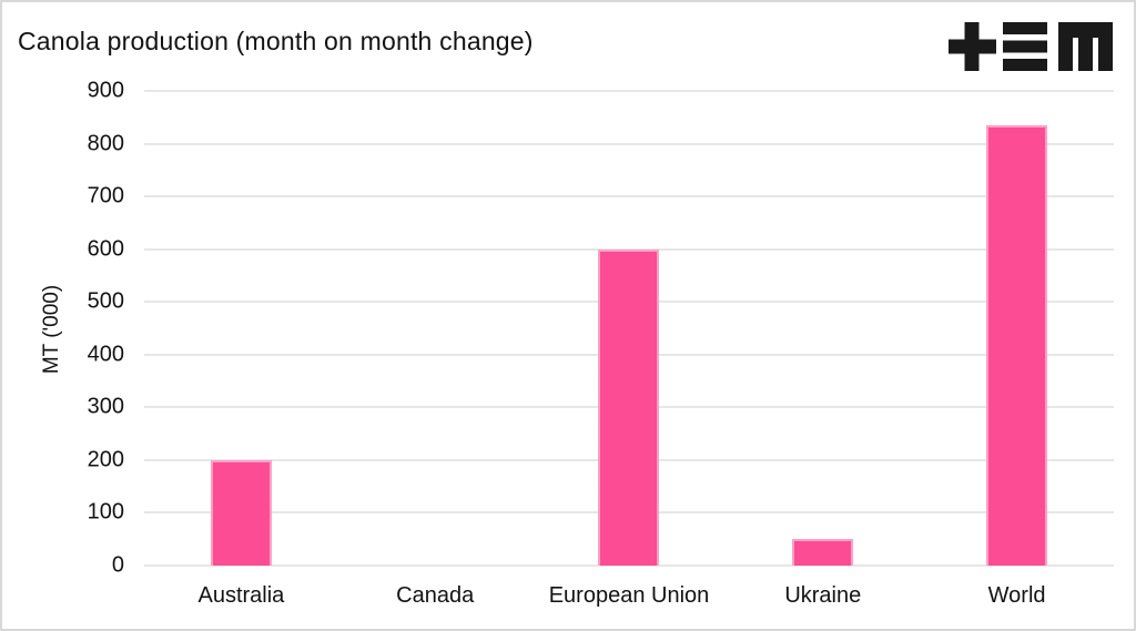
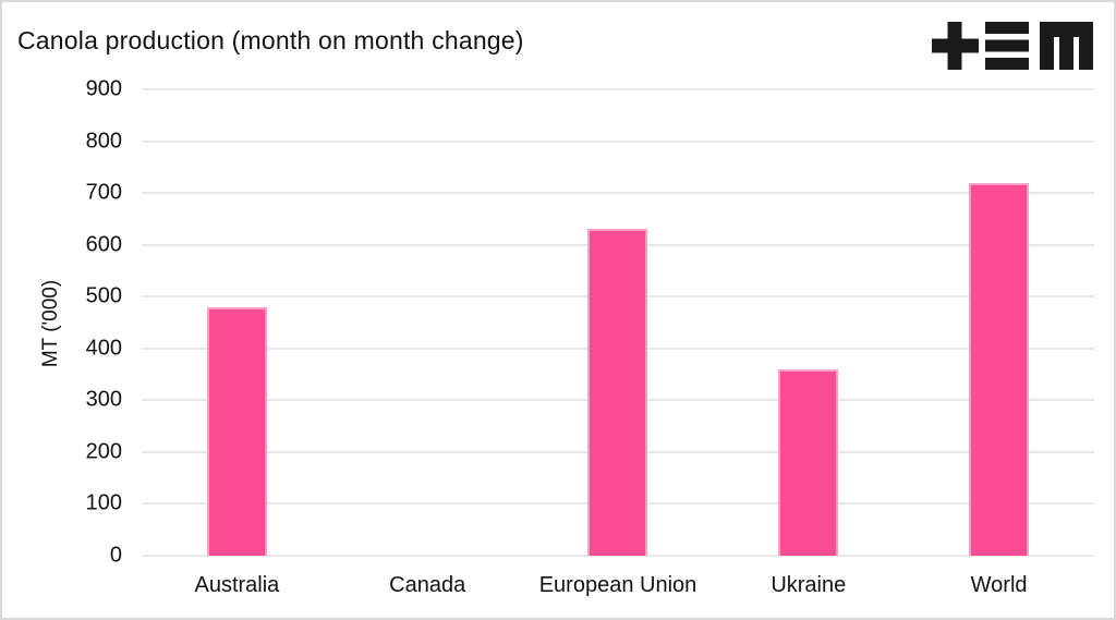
Australia: 200 -> 480
European Union: 600 -> 630
Ukraine: 50 -> 360
World: 840 -> 720
